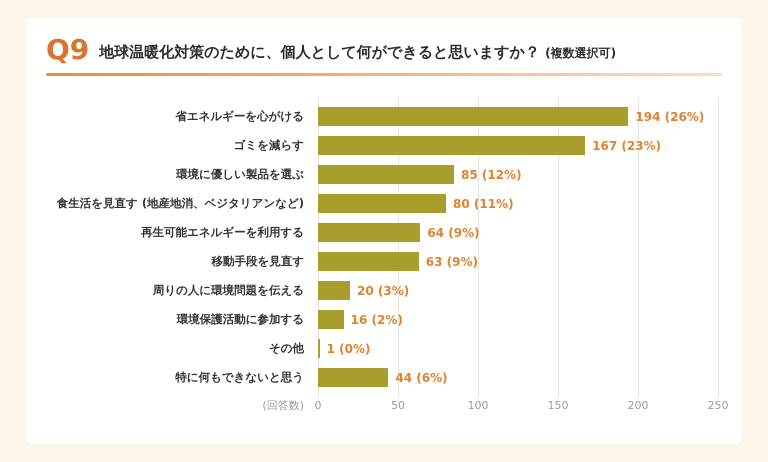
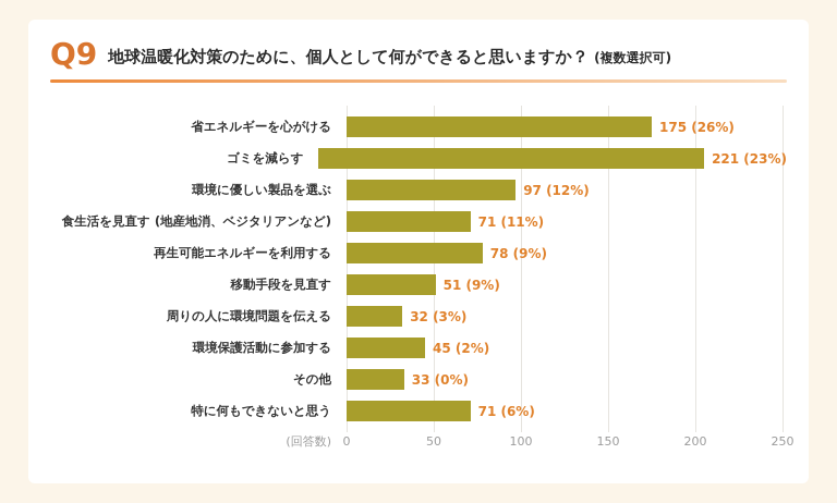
省エネルギーを心がける: 194 -> 175
ゴミを減らす: 167 -> 221
環境に優しい製品を選ぶ: 85 -> 97
食生活を見直す (地産地消、ベジタリアンなど): 80 -> 71
再生可能エネルギーを利用する: 64 -> 78
移動手段を見直す: 63 -> 51
周りの人に環境問題を伝える: 20 -> 32
環境保護活動に参加する: 16 -> 45
その他: 1 -> 33
特に何もできないと思う: 44 -> 71
